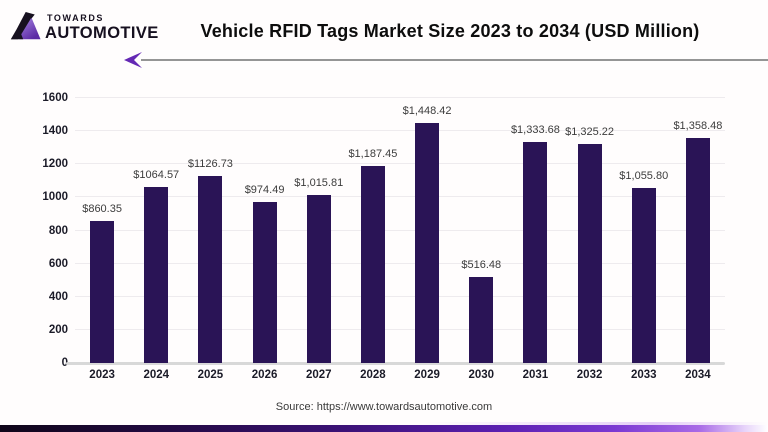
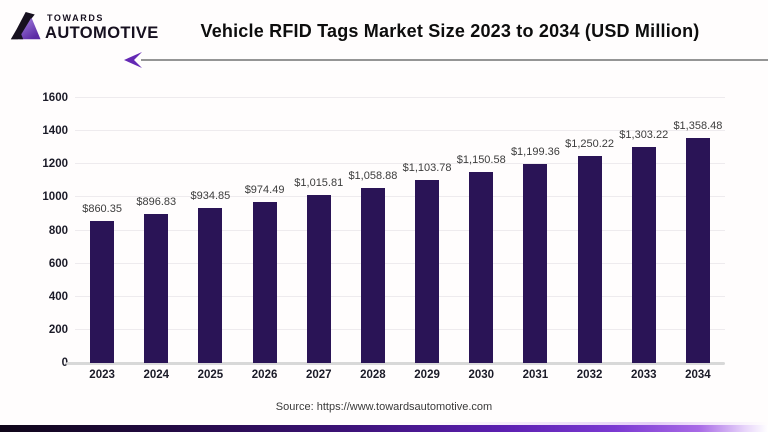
2024: $1064.57 -> $896.83
2025: $1126.73 -> $934.85
2028: $1,187.45 -> $1,058.88
2029: $1,448.42 -> $1,103.78
2030: $516.48 -> $1,150.58
2031: $1,333.68 -> $1,199.36
2032: $1,325.22 -> $1,250.22
2033: $1,055.80 -> $1,303.22
